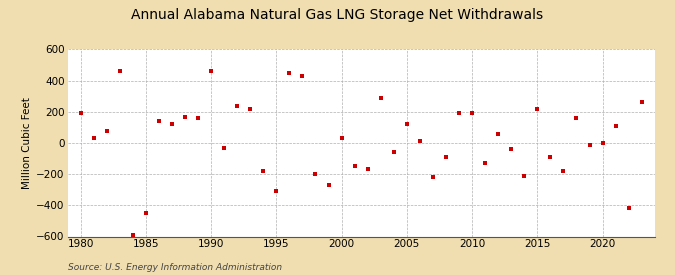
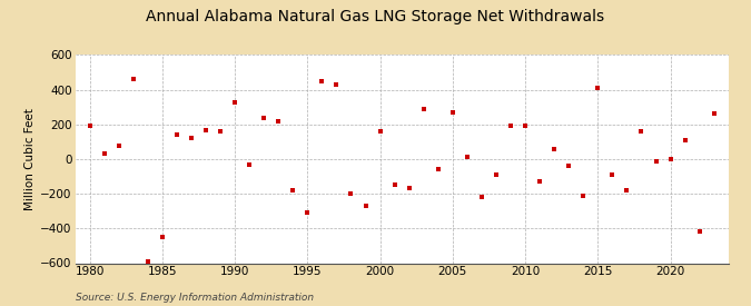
1990: 460 -> 330
2000: 30 -> 160
2005: 120 -> 270
2015: 220 -> 410
